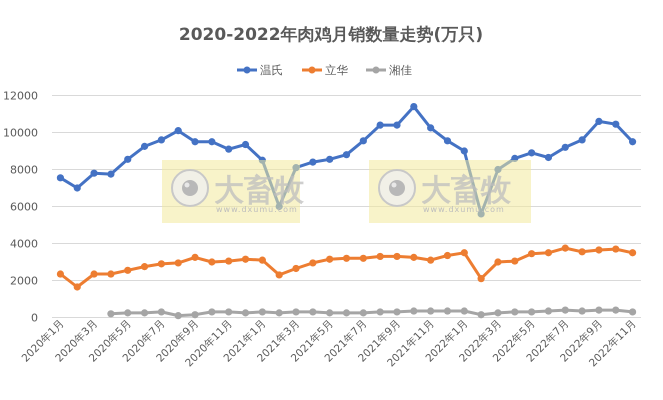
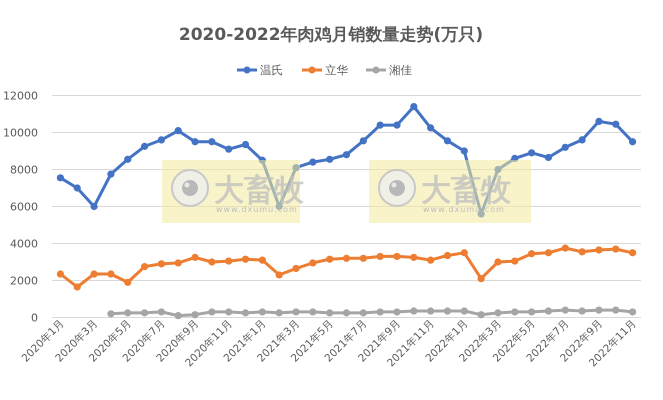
温氏/2020年3月: 7800 -> 6000
立华/2020年5月: 2600 -> 1900
